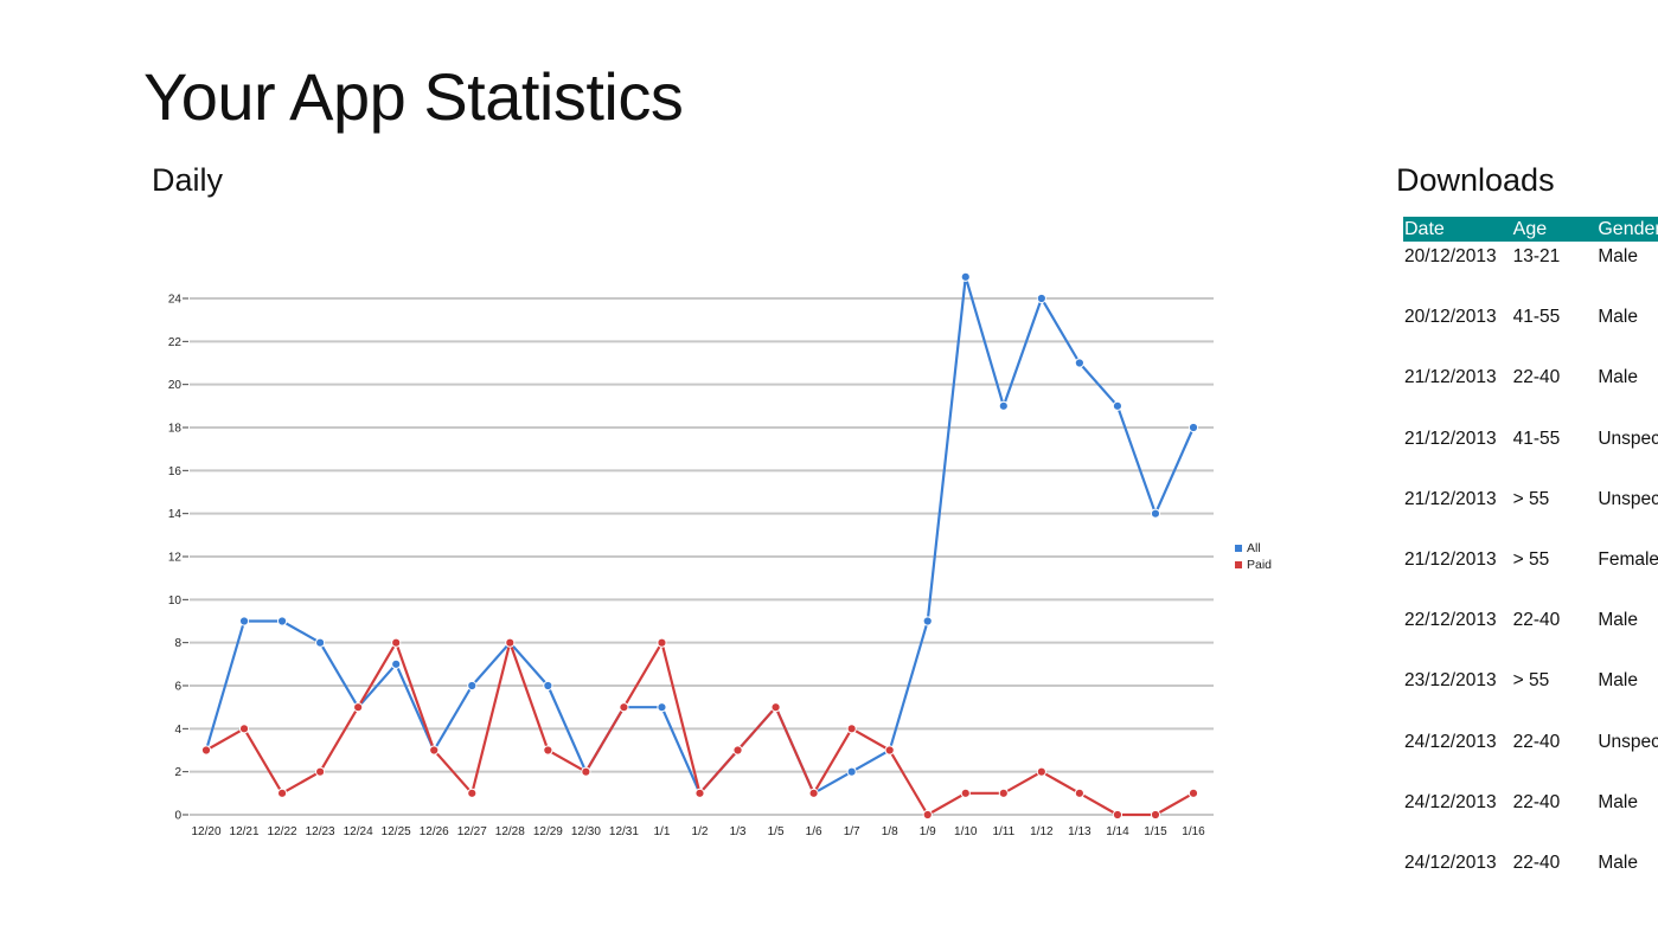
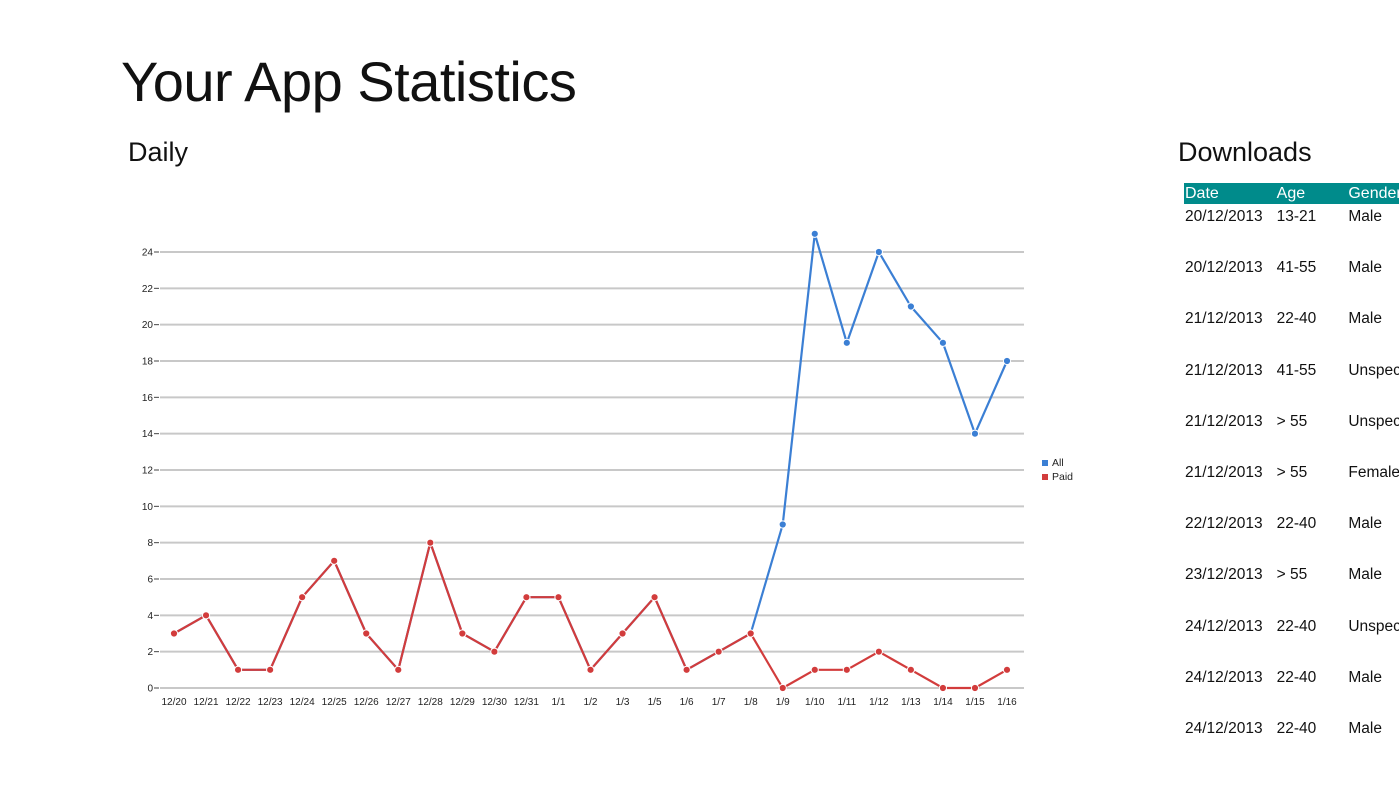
All/12/21: 9 -> 4
All/12/22: 9 -> 1
All/12/23: 8 -> 1
Paid/12/23: 2 -> 1
Paid/12/25: 8 -> 7
All/12/27: 6 -> 1
All/12/29: 6 -> 3
Paid/1/1: 8 -> 5
Paid/1/7: 4 -> 2
